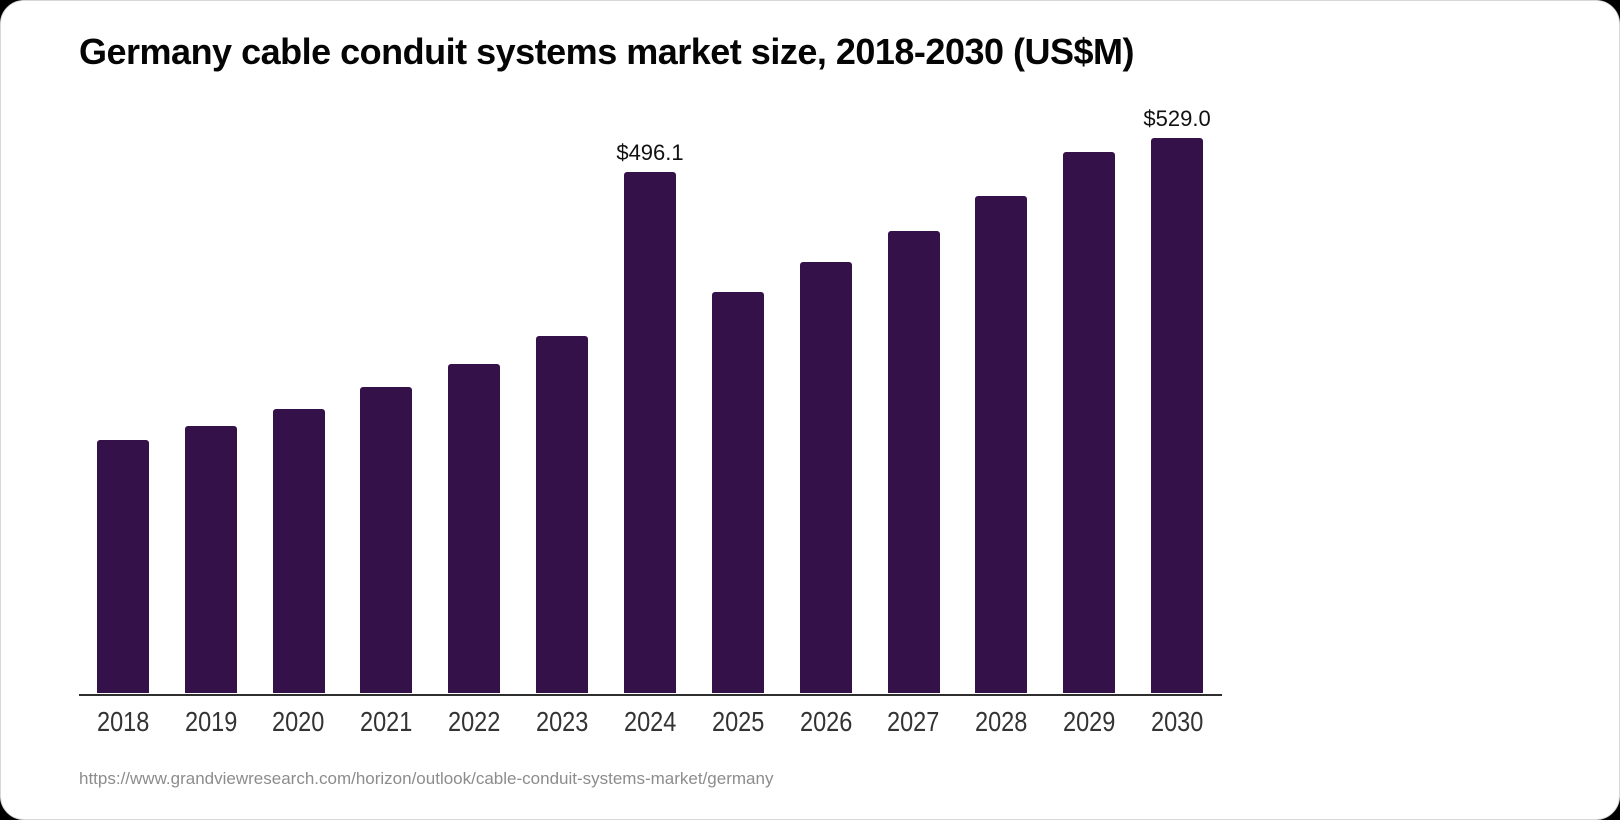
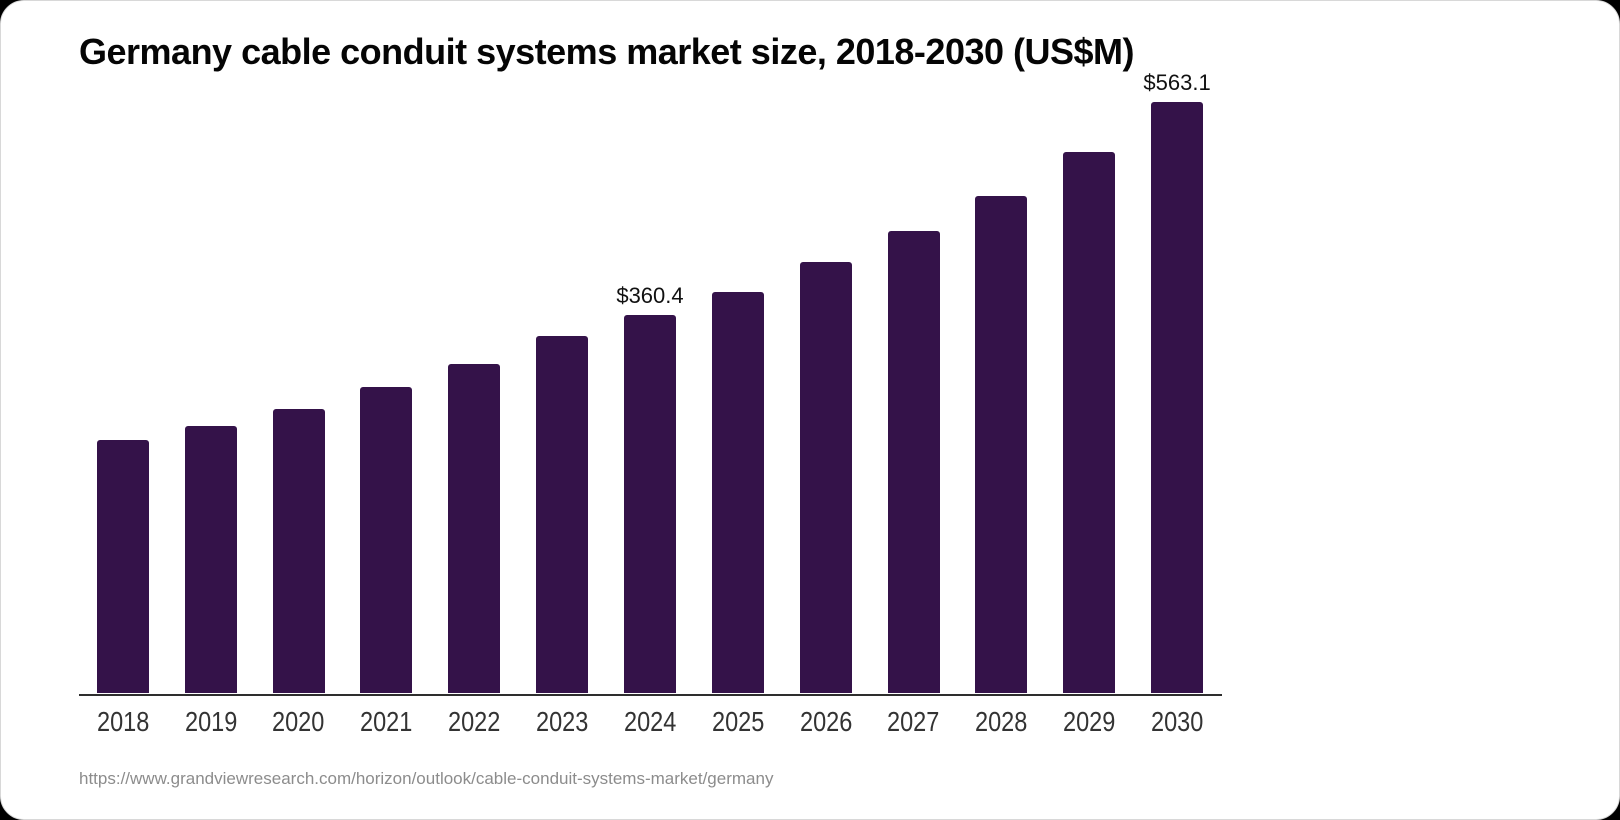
2024: $496.1 -> $360.4
2030: $529.0 -> $563.1
